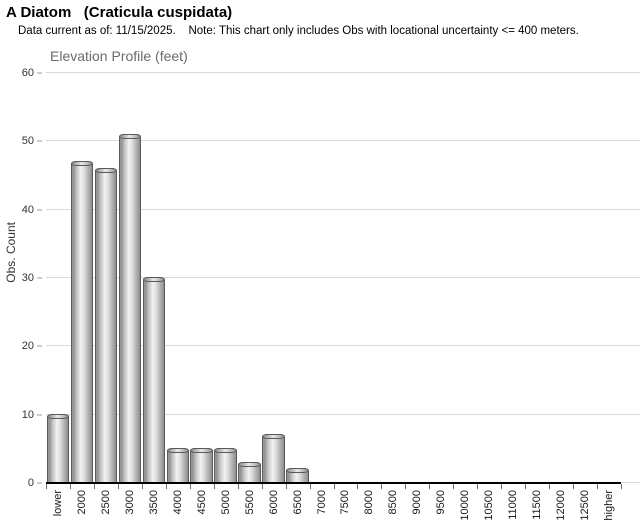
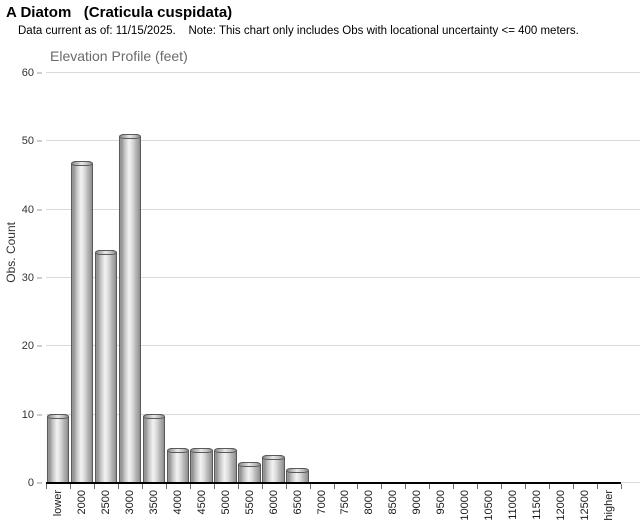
2500: 46 -> 34
3500: 30 -> 10
6000: 7 -> 4
